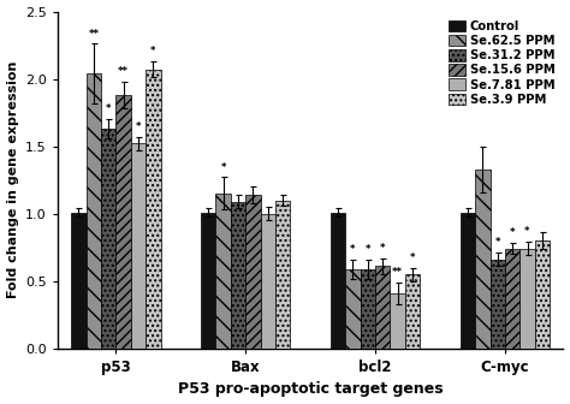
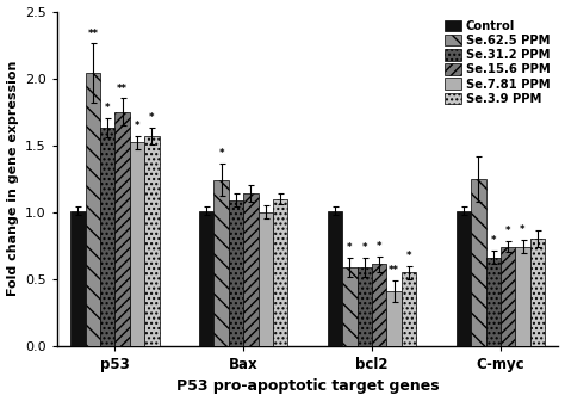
Se.15.6 PPM/p53: 1.88 -> 1.75
Se.3.9 PPM/p53: 2.07 -> 1.57
Se.62.5 PPM/Bax: 1.15 -> 1.24
Se.62.5 PPM/C-myc: 1.33 -> 1.25
